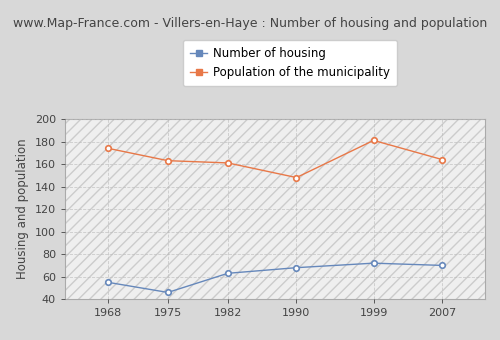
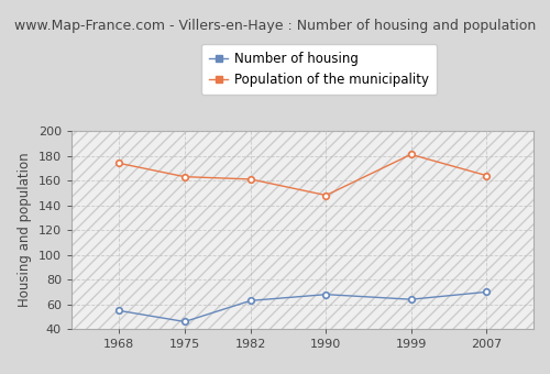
Number of housing/1999: 72 -> 64
